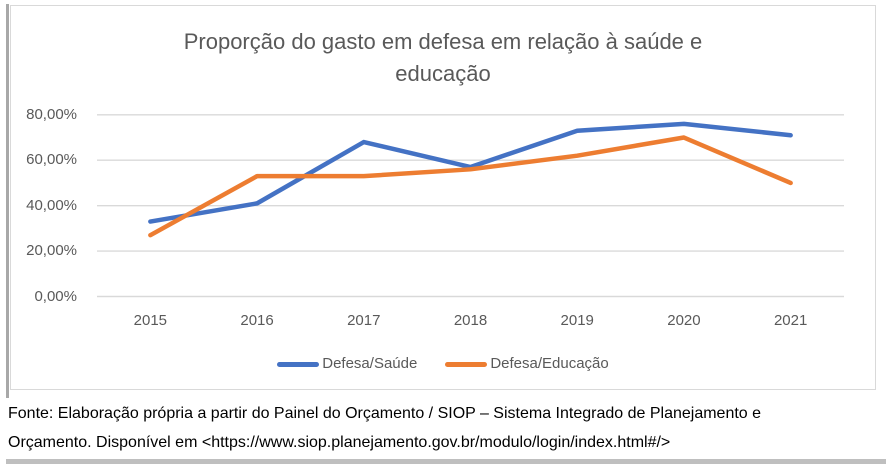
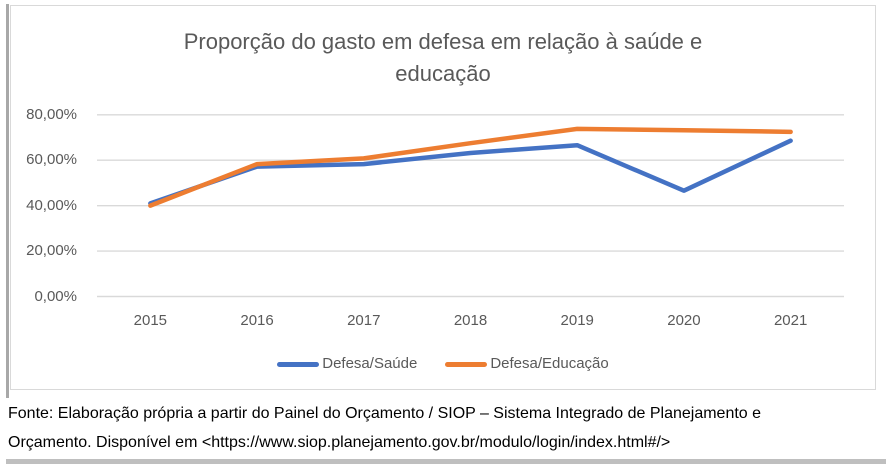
Defesa/Saúde/2015: 33% -> 41%
Defesa/Educação/2015: 27% -> 40%
Defesa/Saúde/2016: 41% -> 57%
Defesa/Educação/2016: 53% -> 58%
Defesa/Saúde/2017: 68% -> 58%
Defesa/Educação/2017: 53% -> 61%
Defesa/Saúde/2018: 57% -> 63%
Defesa/Educação/2018: 56% -> 68%
Defesa/Saúde/2019: 73% -> 67%
Defesa/Educação/2019: 62% -> 74%
Defesa/Saúde/2020: 76% -> 47%
Defesa/Educação/2020: 70% -> 73%
Defesa/Saúde/2021: 71% -> 69%
Defesa/Educação/2021: 50% -> 72%
